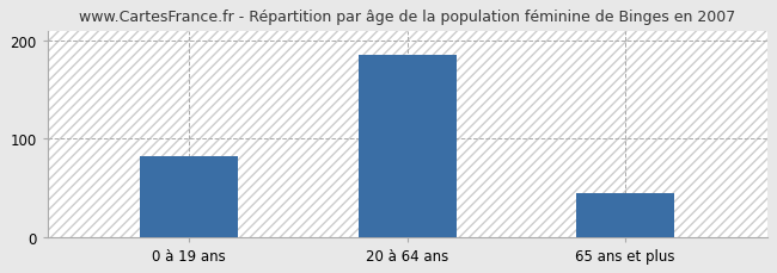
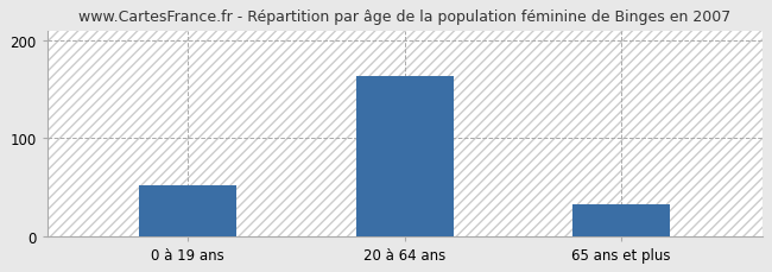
0 à 19 ans: 82 -> 52
20 à 64 ans: 185 -> 164
65 ans et plus: 45 -> 32
